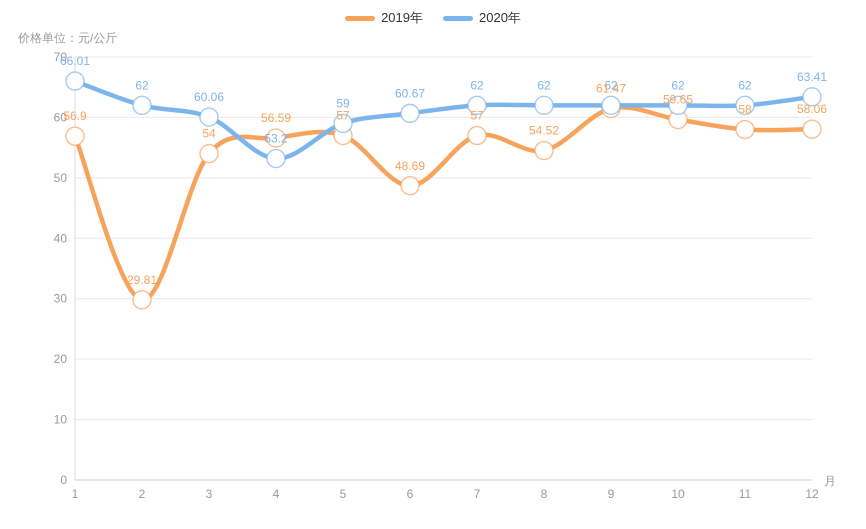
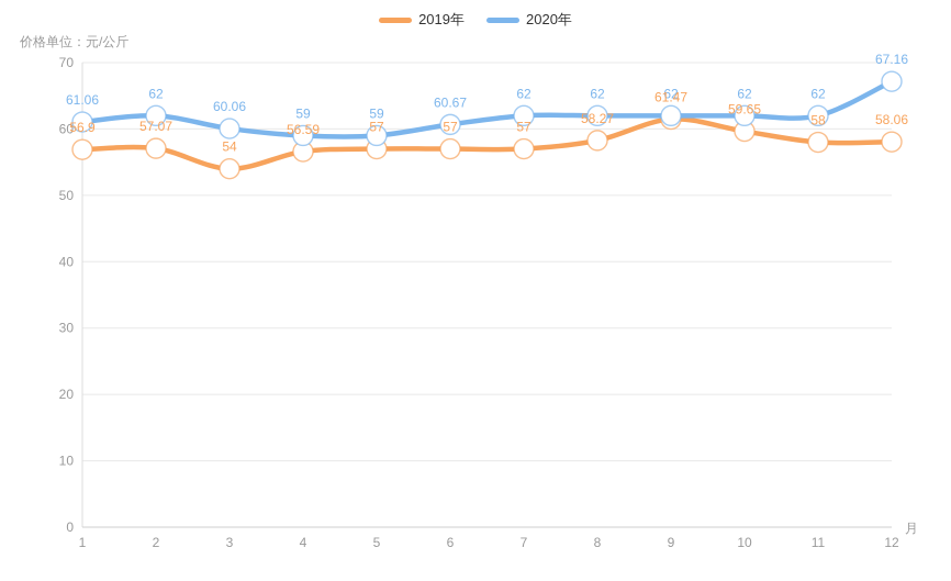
2020年/1: 66.01 -> 61.06
2019年/2: 29.81 -> 57.07
2020年/4: 53.2 -> 59
2019年/6: 48.69 -> 57
2019年/8: 54.52 -> 58.27
2020年/12: 63.41 -> 67.16
